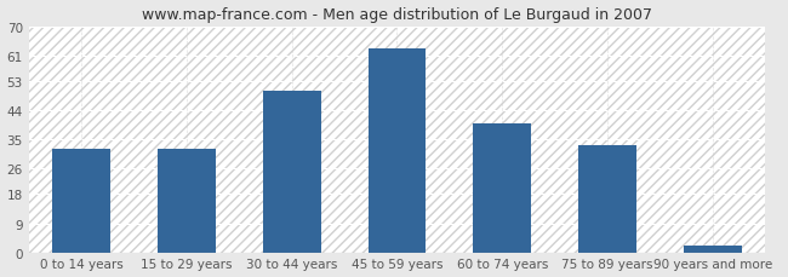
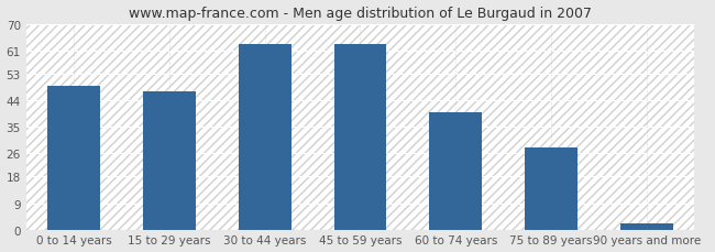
0 to 14 years: 32 -> 49
15 to 29 years: 32 -> 47
30 to 44 years: 50 -> 63
75 to 89 years: 33 -> 28
